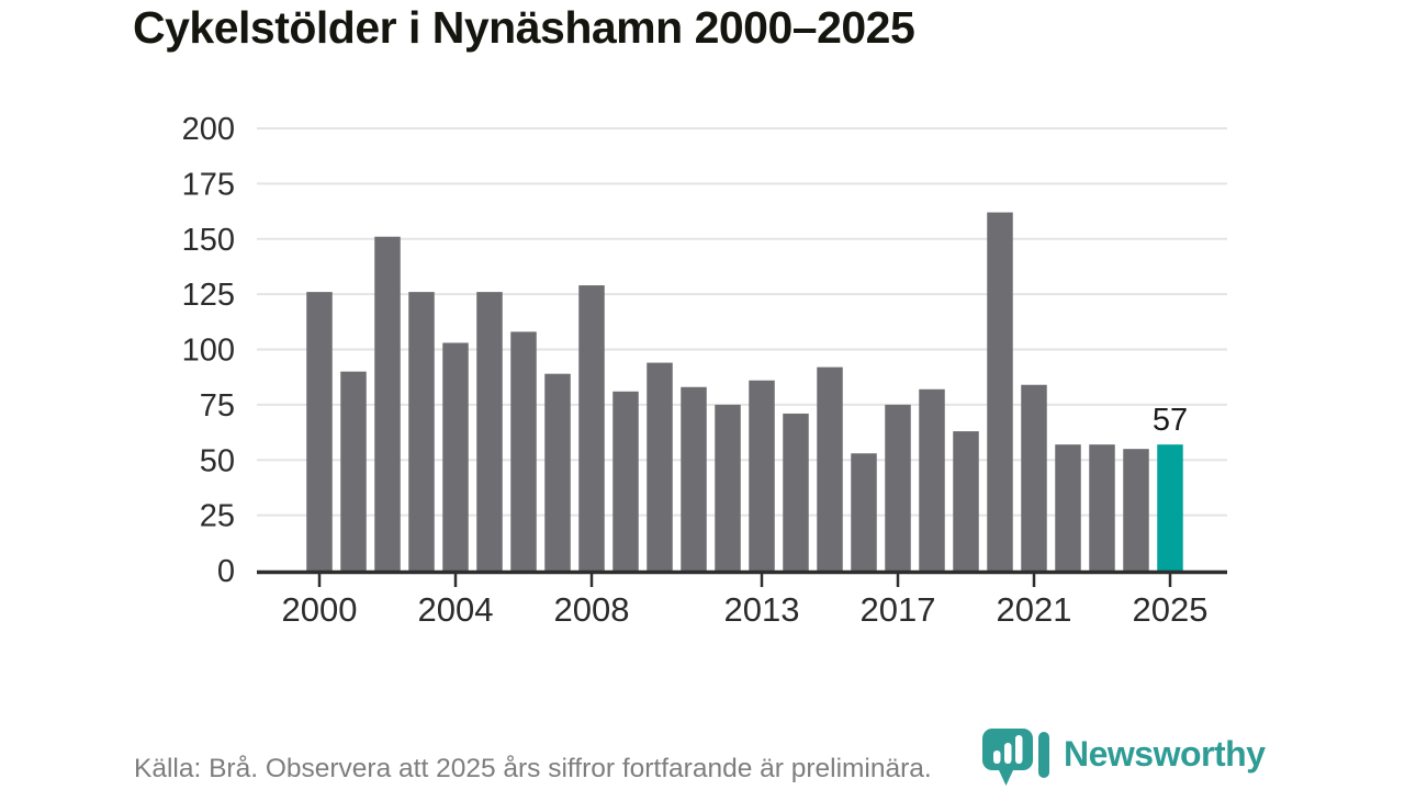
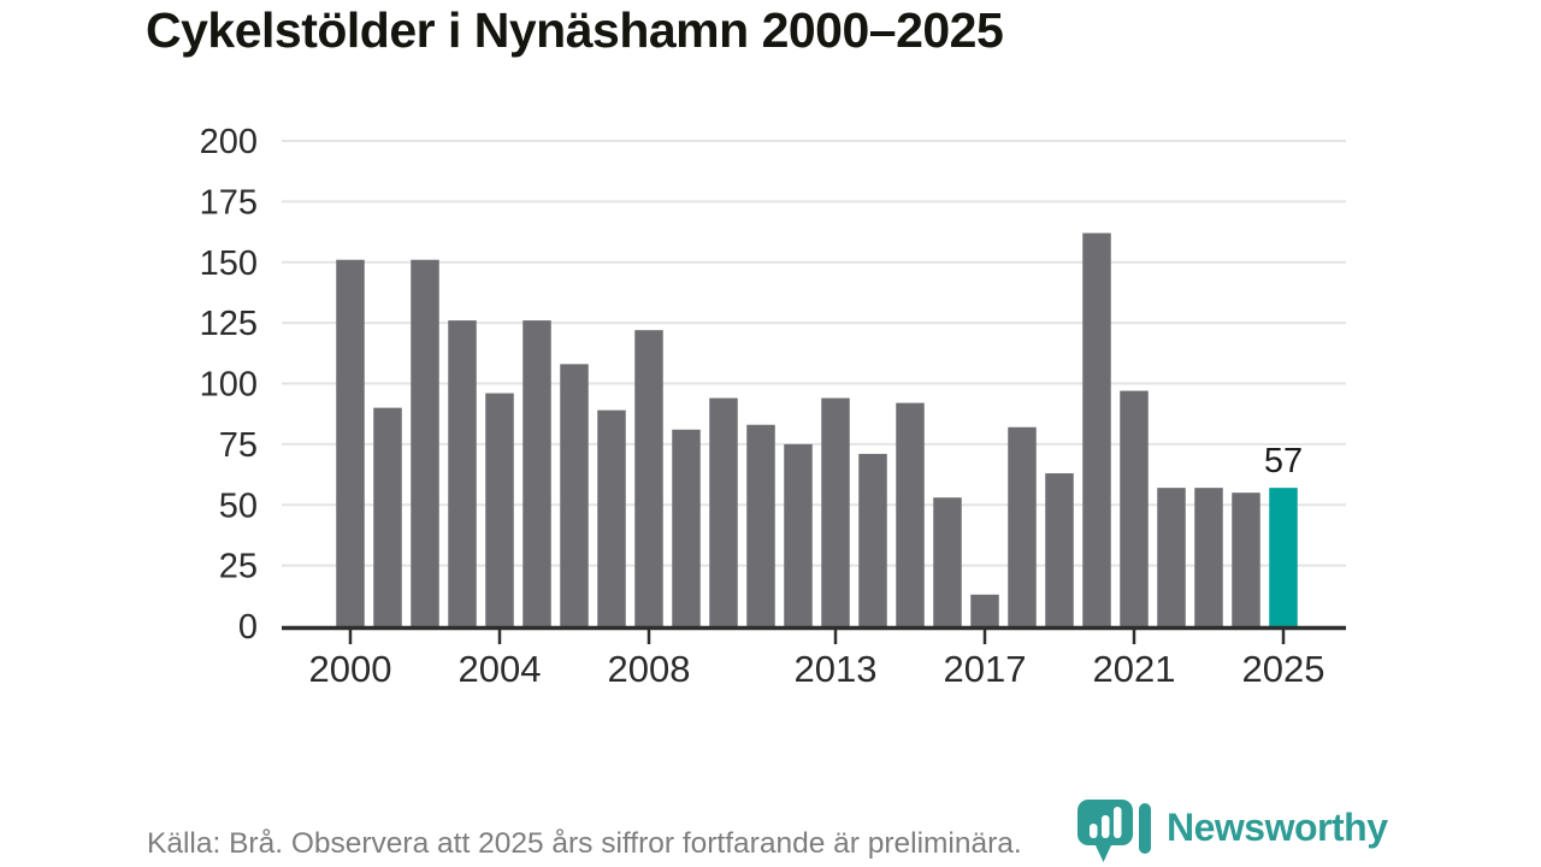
2000: 126 -> 151
2004: 103 -> 96
2008: 129 -> 122
2013: 86 -> 94
2017: 75 -> 13
2021: 84 -> 97
